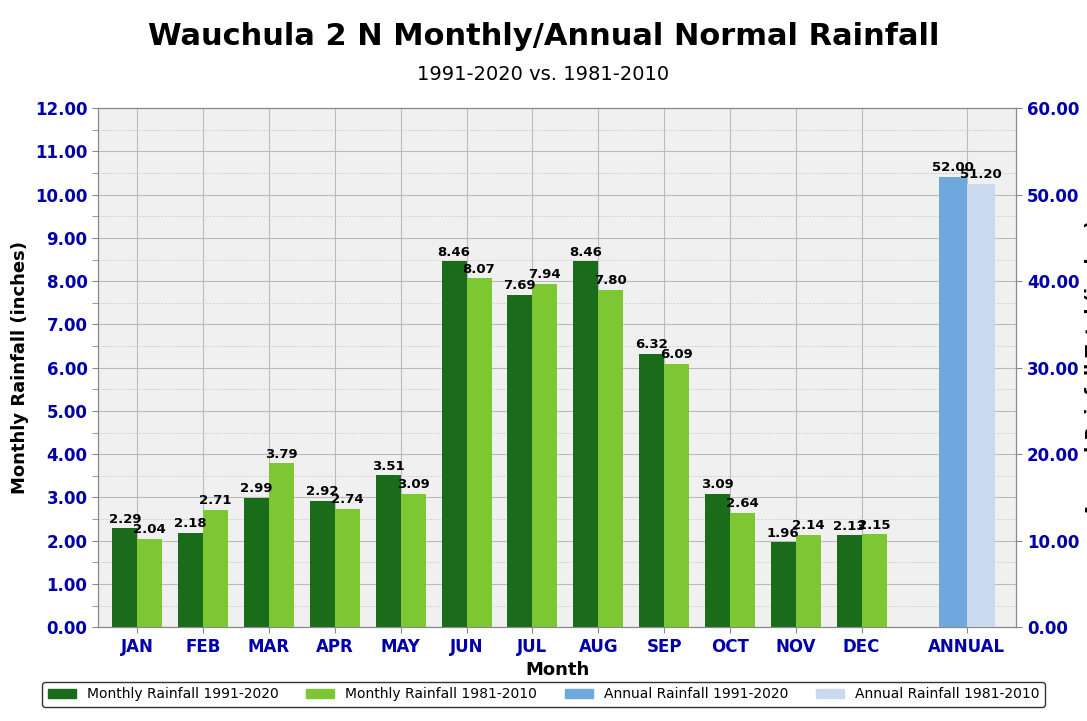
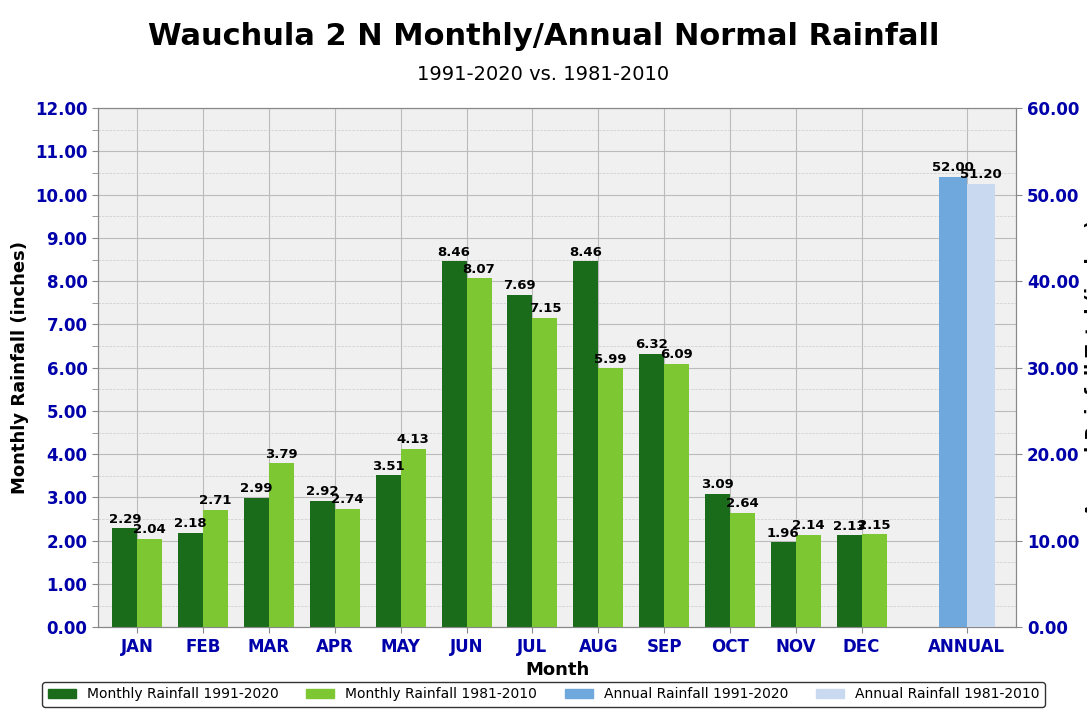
Monthly Rainfall 1981-2010/MAY: 3.09 -> 4.13
Monthly Rainfall 1981-2010/JUL: 7.94 -> 7.15
Monthly Rainfall 1981-2010/AUG: 7.80 -> 5.99
